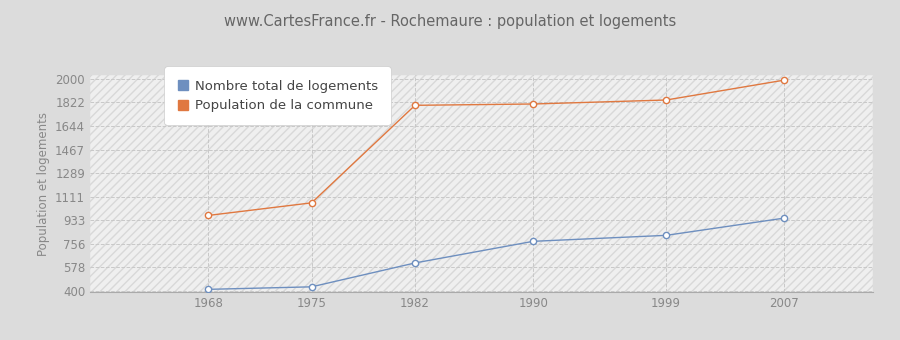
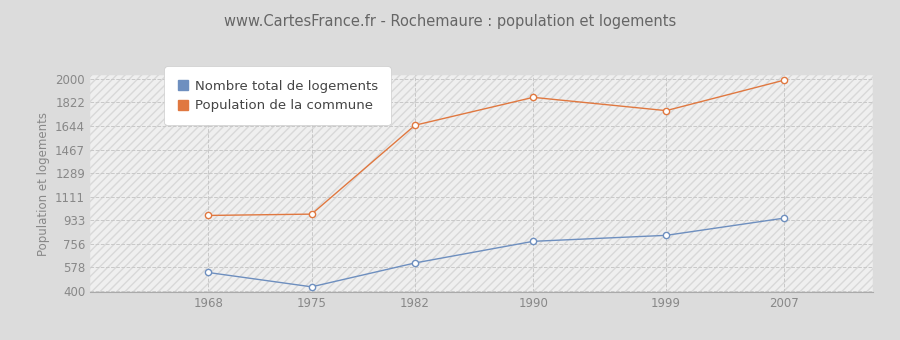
Nombre total de logements/1968: 410 -> 540
Population de la commune/1975: 1060 -> 980
Population de la commune/1982: 1800 -> 1650
Population de la commune/1990: 1810 -> 1860
Population de la commune/1999: 1840 -> 1760
